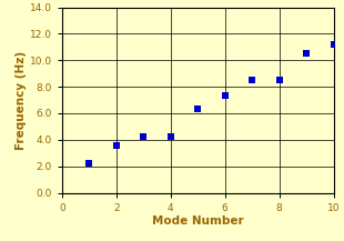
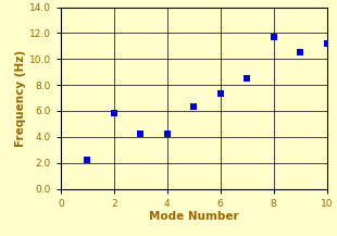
2: 3.6 -> 5.8
8: 8.5 -> 11.7
